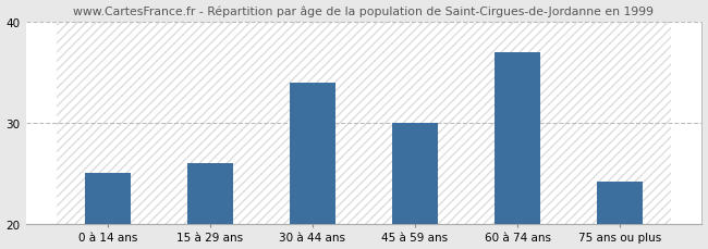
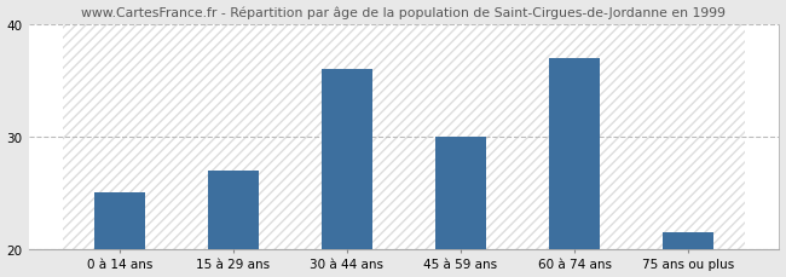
15 à 29 ans: 26.0 -> 27.0
30 à 44 ans: 34.0 -> 36.0
75 ans ou plus: 24.2 -> 21.5
